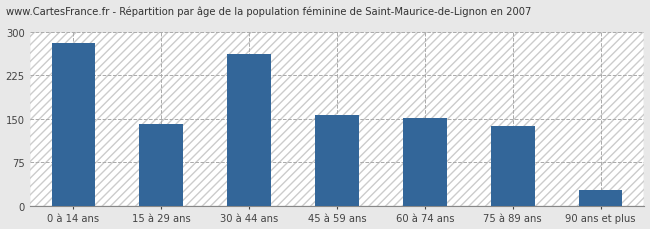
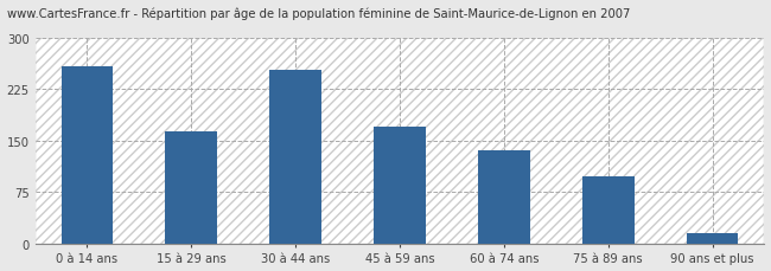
0 à 14 ans: 280 -> 258
15 à 29 ans: 140 -> 163
30 à 44 ans: 262 -> 252
45 à 59 ans: 156 -> 170
60 à 74 ans: 152 -> 135
75 à 89 ans: 138 -> 97
90 ans et plus: 28 -> 15
